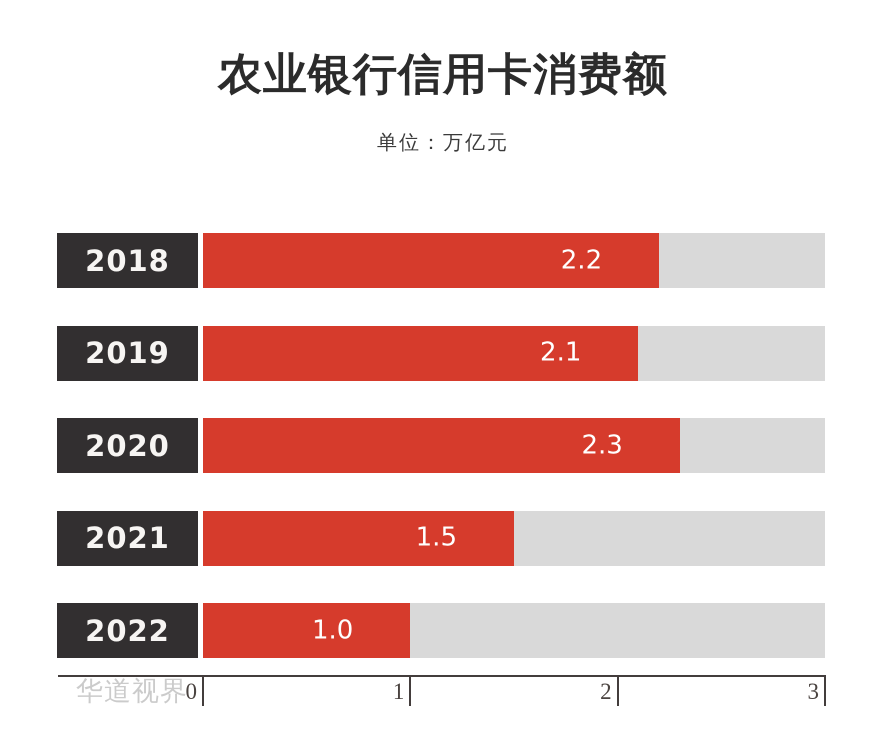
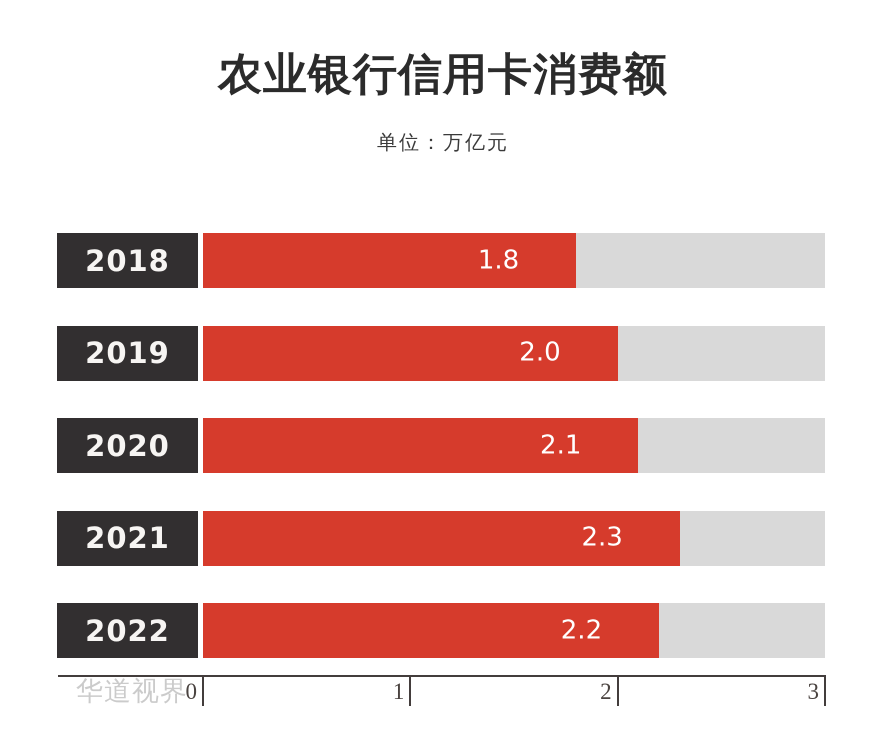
2018: 2.2 -> 1.8
2019: 2.1 -> 2.0
2020: 2.3 -> 2.1
2021: 1.5 -> 2.3
2022: 1.0 -> 2.2
